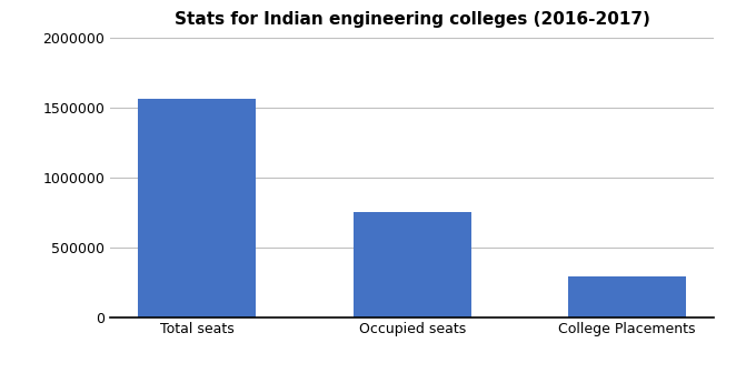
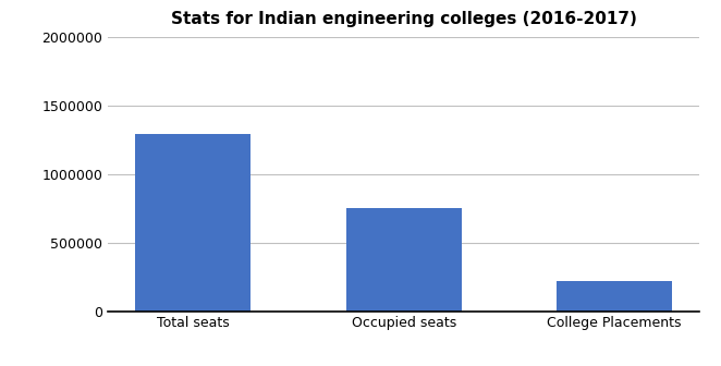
Total seats: 1560000 -> 1290000
College Placements: 290000 -> 220000
